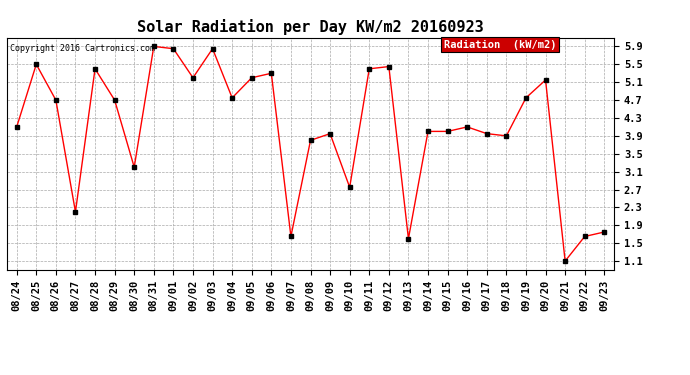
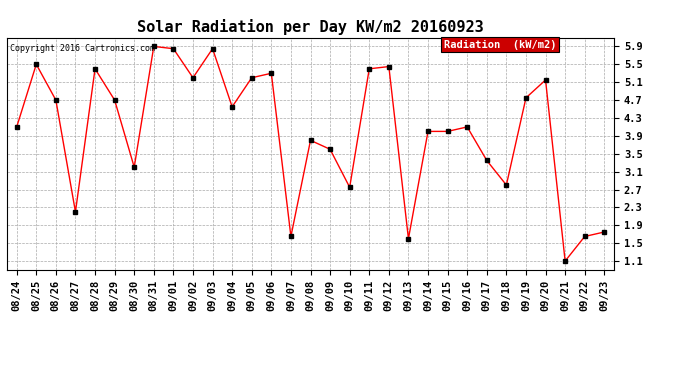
09/04: 4.75 -> 4.55
09/09: 3.95 -> 3.60
09/17: 3.95 -> 3.35
09/18: 3.90 -> 2.80
